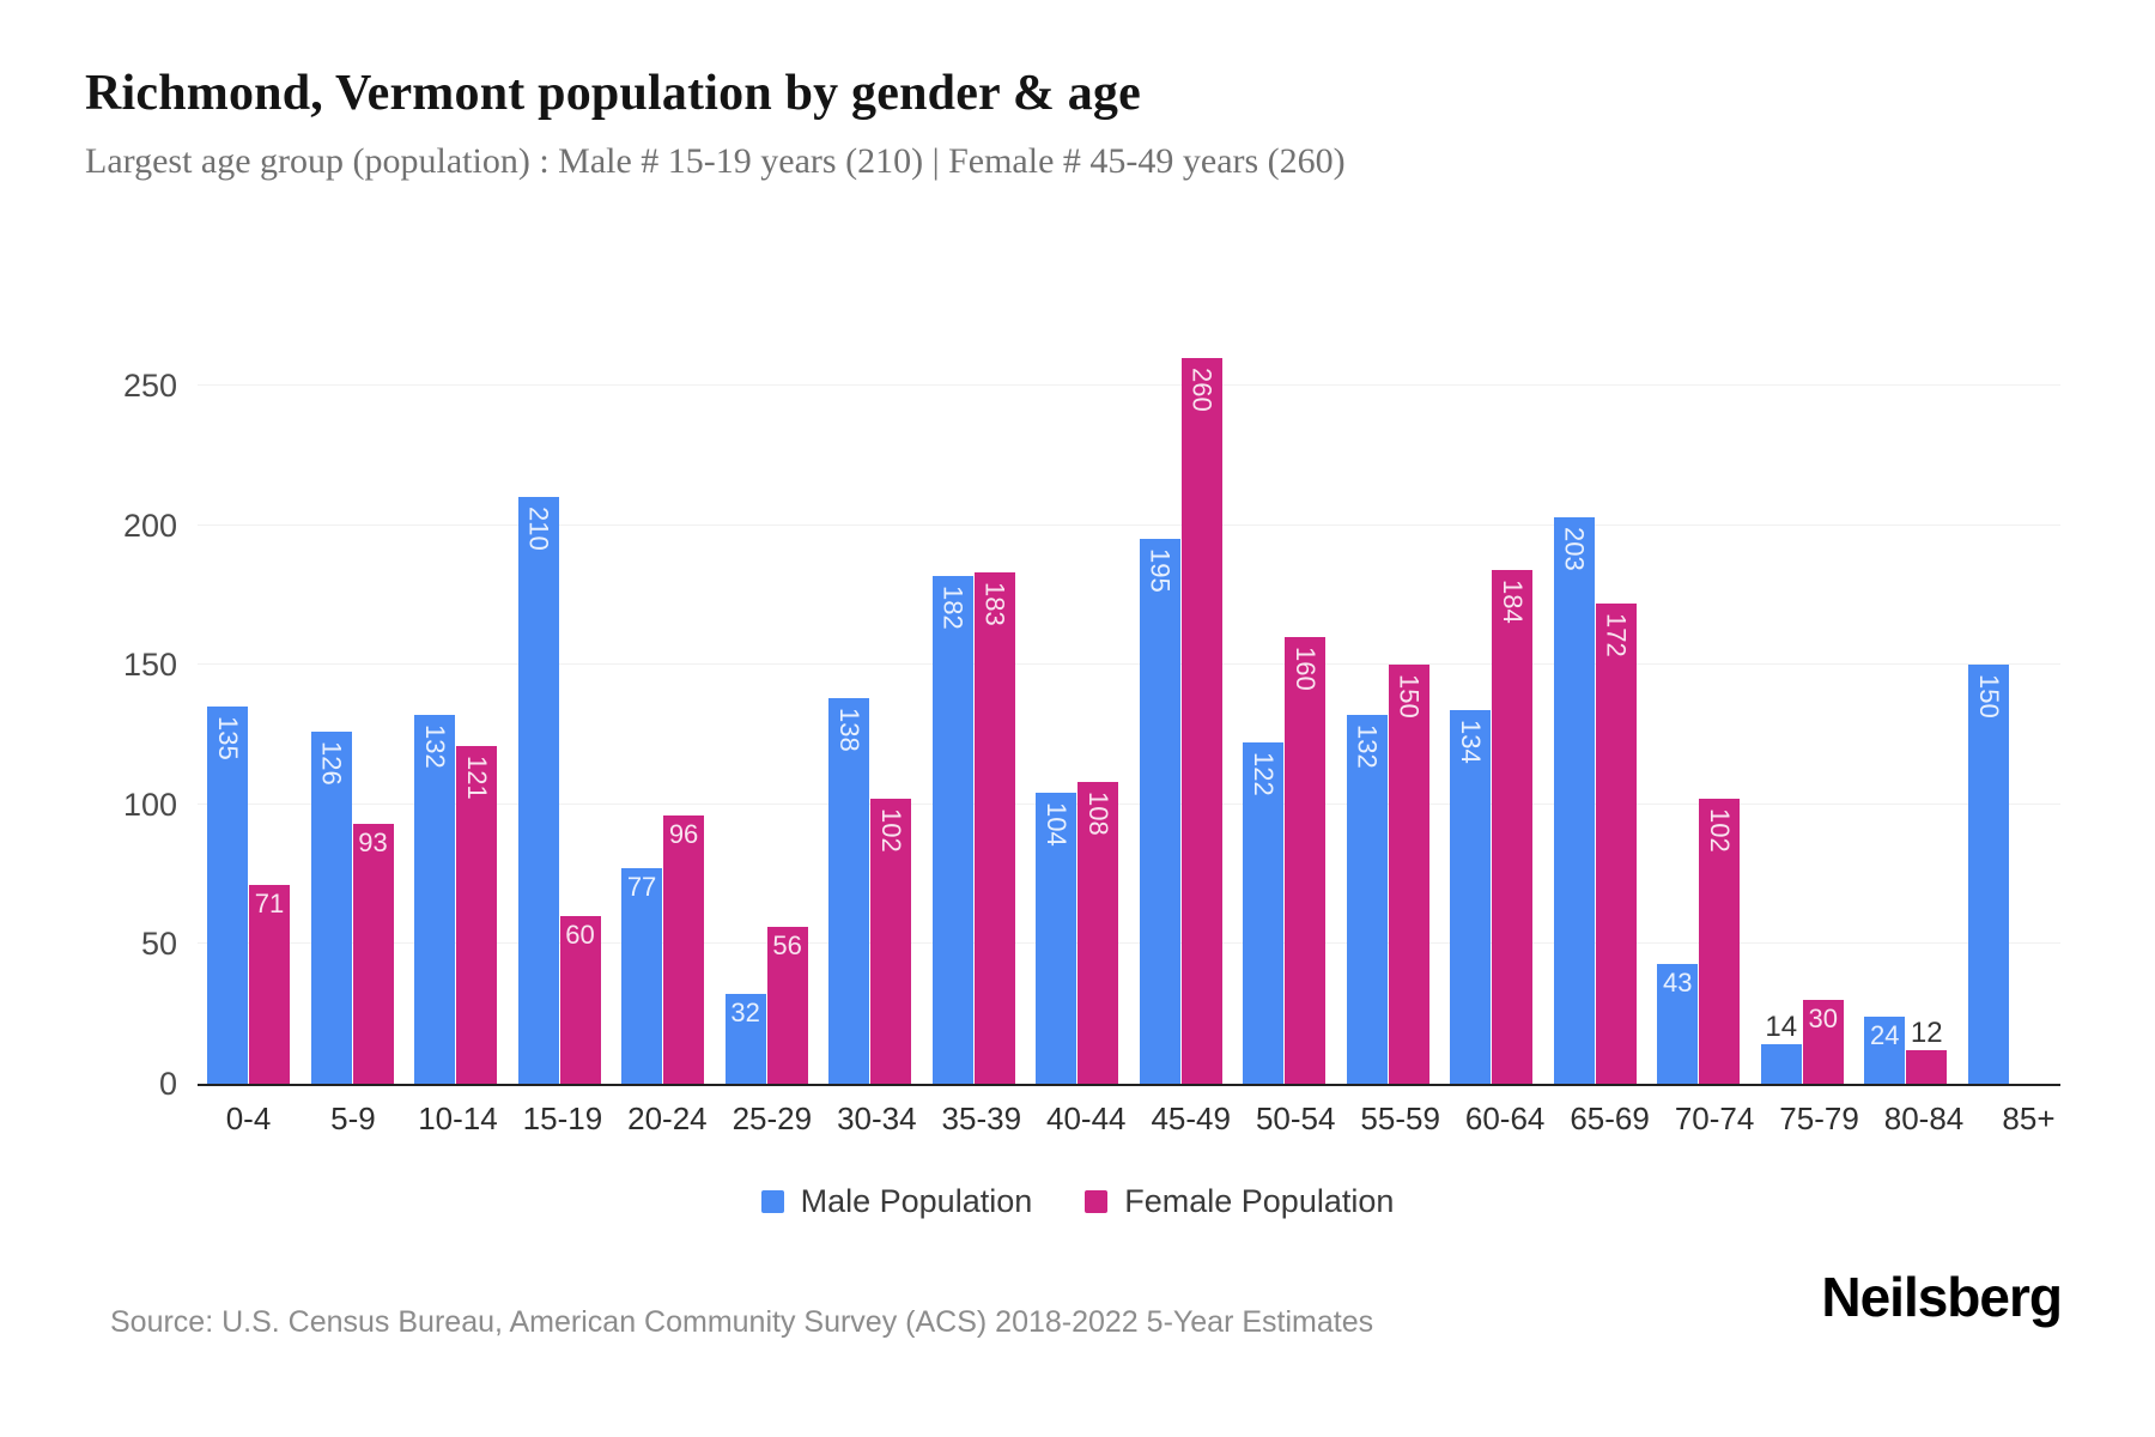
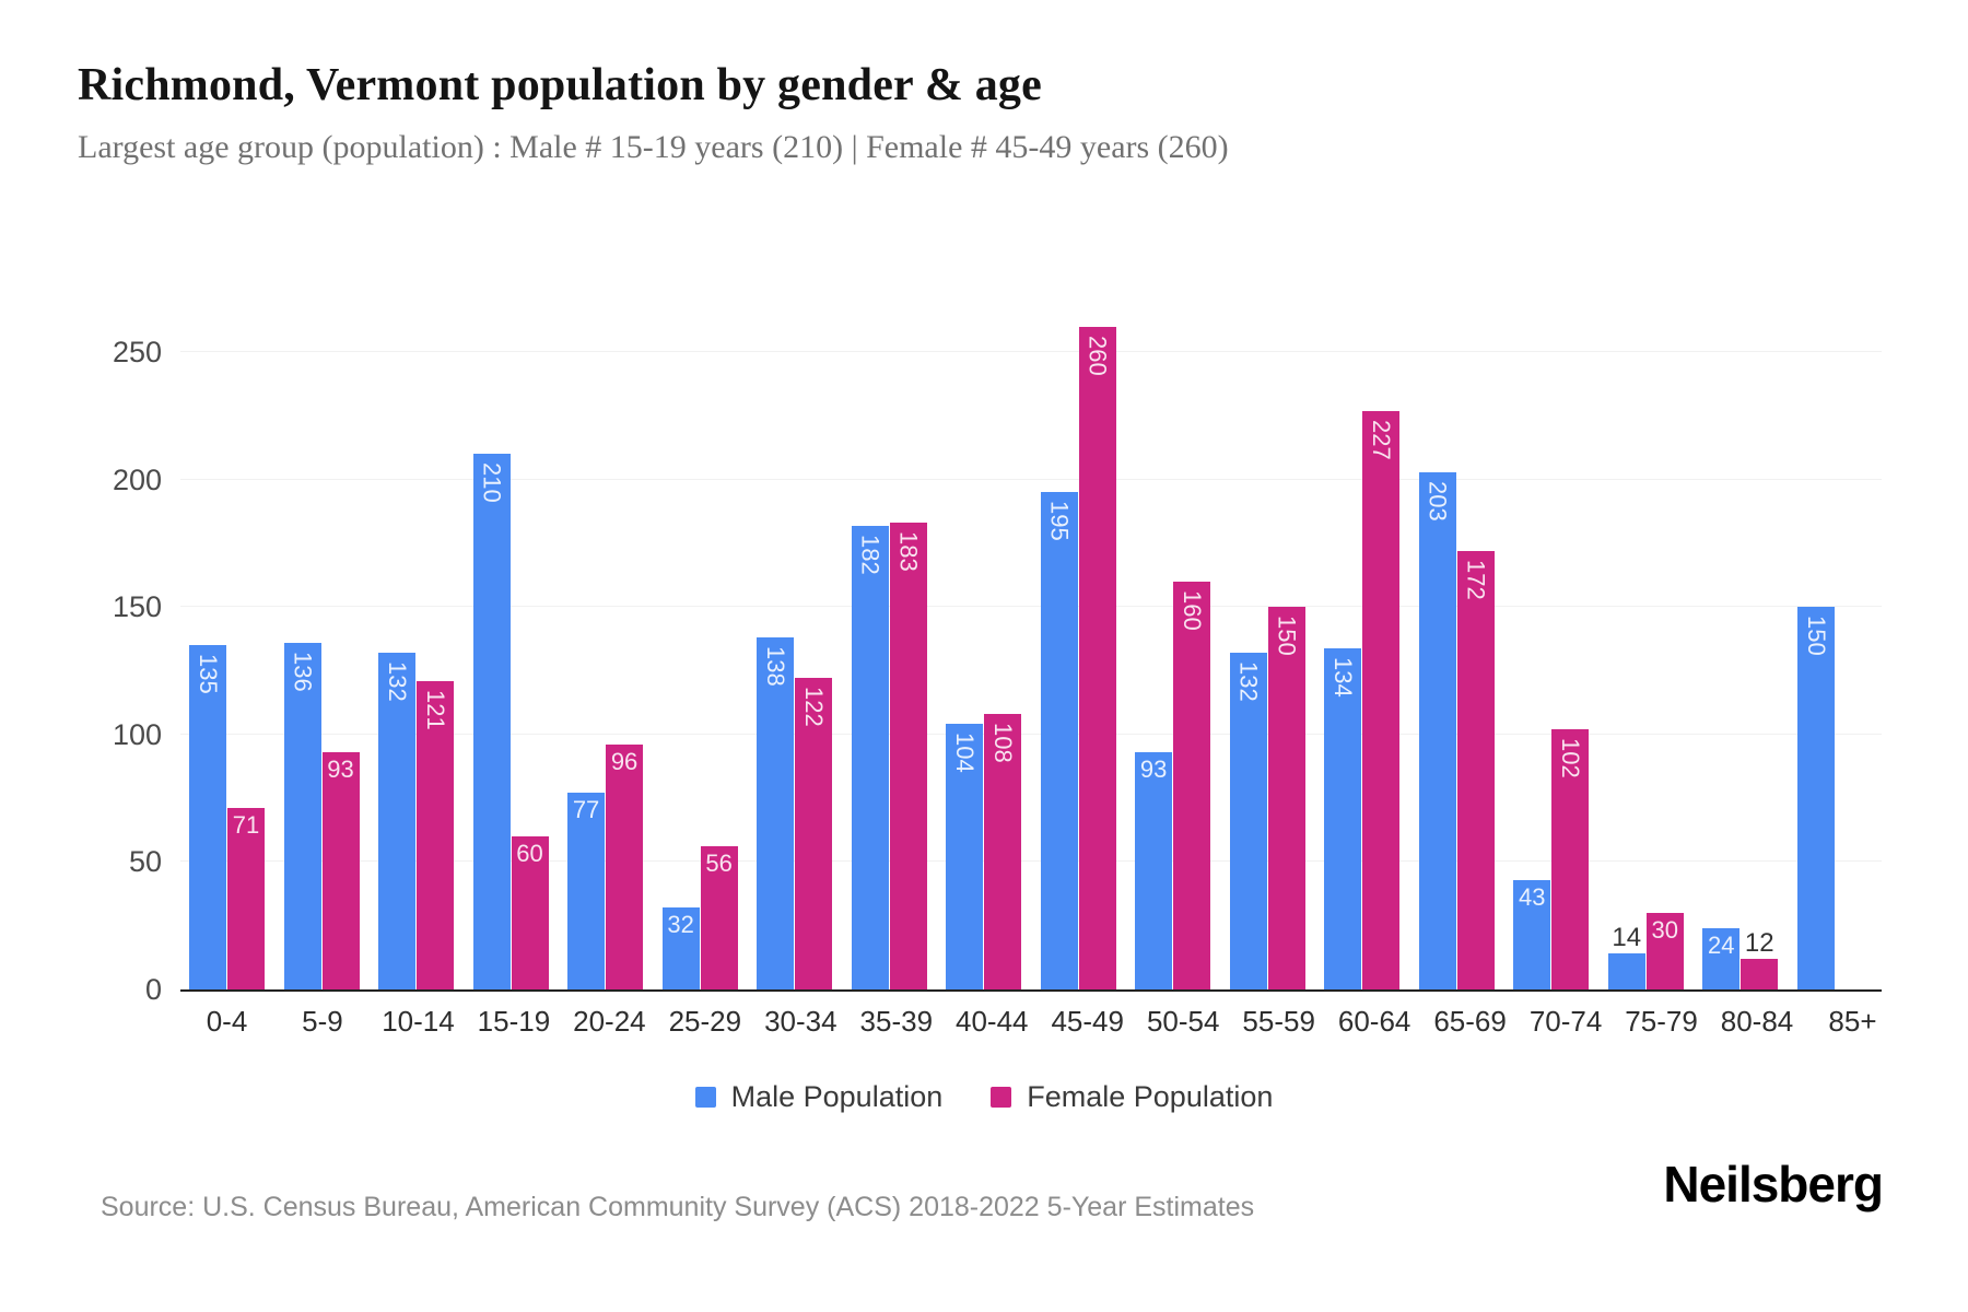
Male Population/5-9: 126 -> 136
Female Population/30-34: 102 -> 122
Male Population/50-54: 122 -> 93
Female Population/60-64: 184 -> 227
